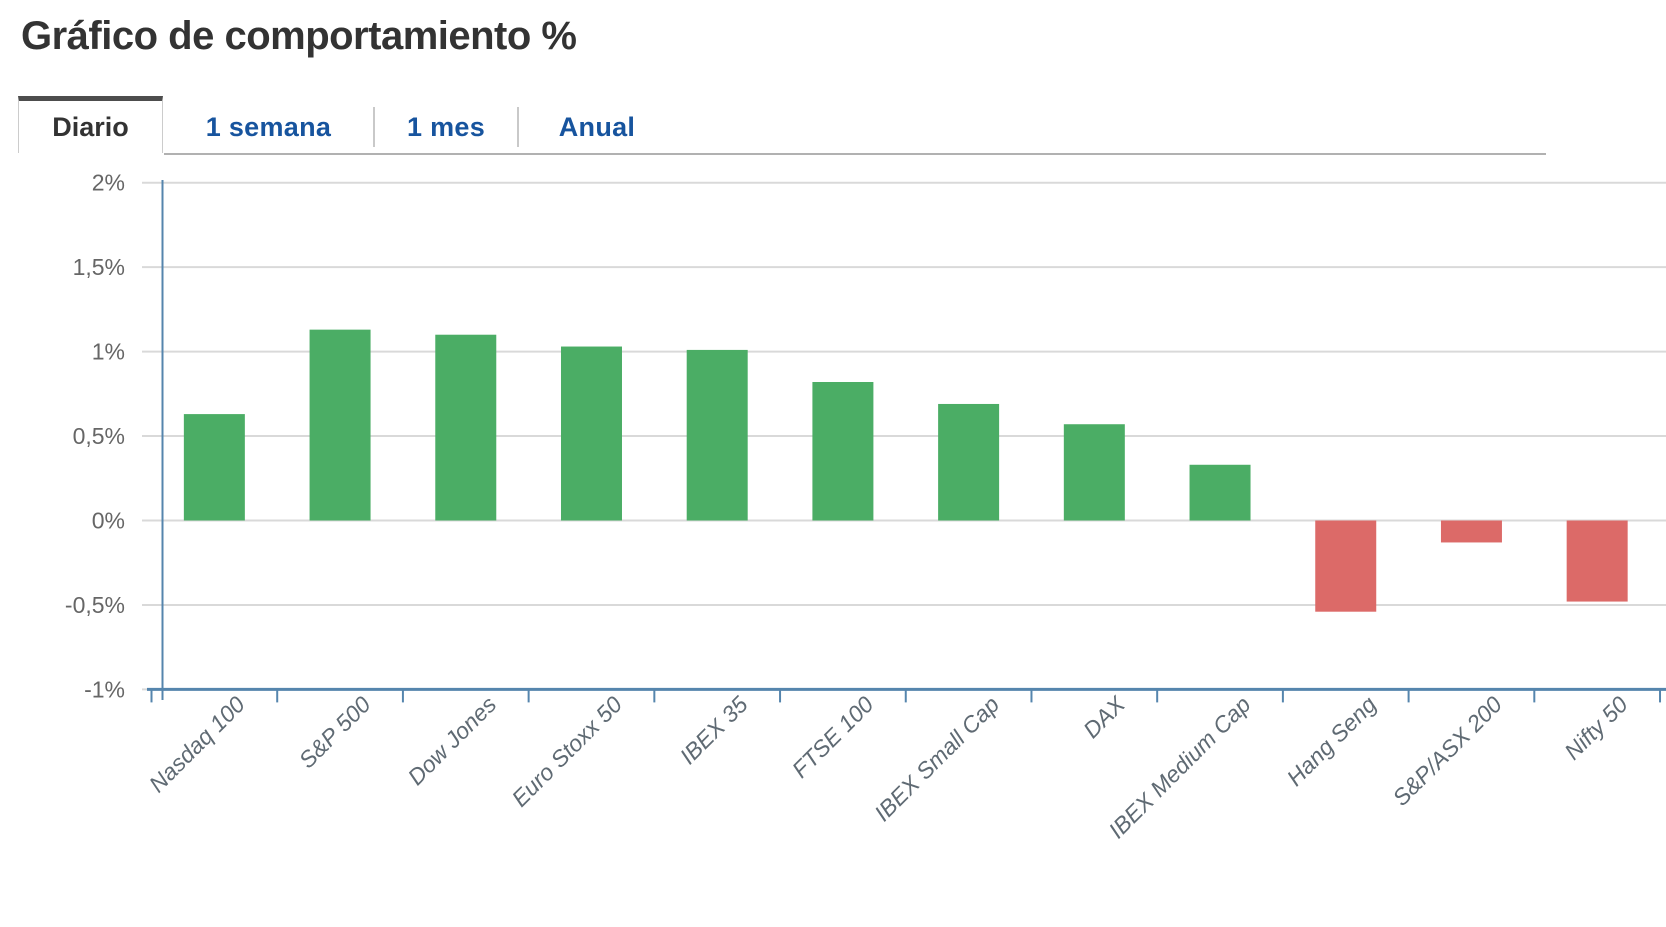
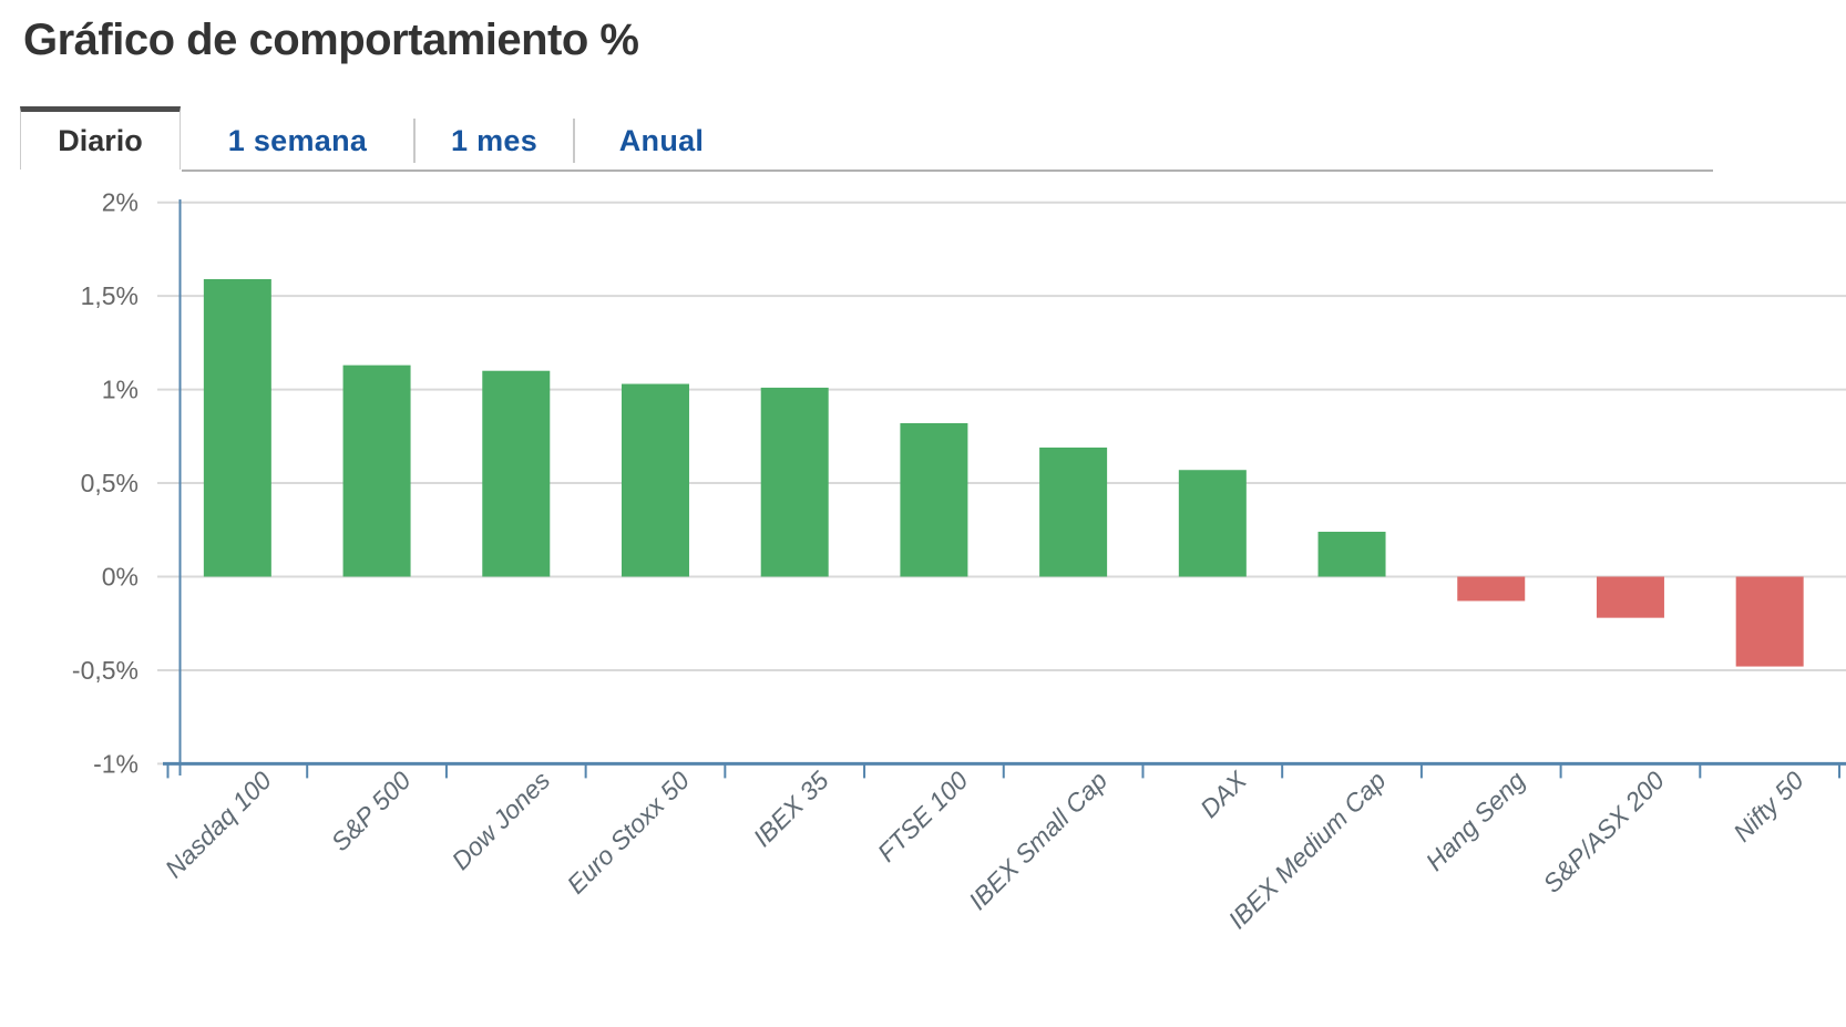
Nasdaq 100: 0.63% -> 1.59%
IBEX Medium Cap: 0.33% -> 0.24%
Hang Seng: -0.54% -> -0.13%
S&P/ASX 200: -0.13% -> -0.22%
